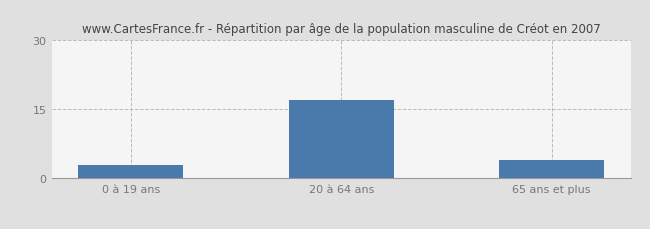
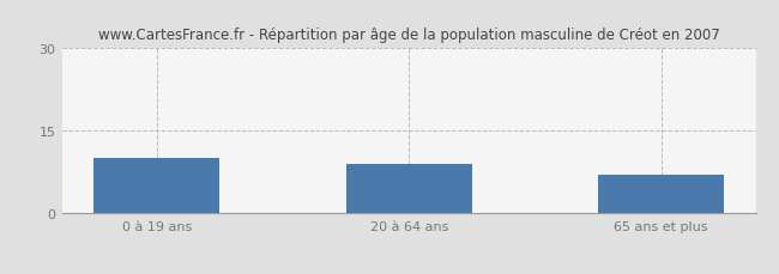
0 à 19 ans: 3 -> 10
20 à 64 ans: 17 -> 9
65 ans et plus: 4 -> 7
